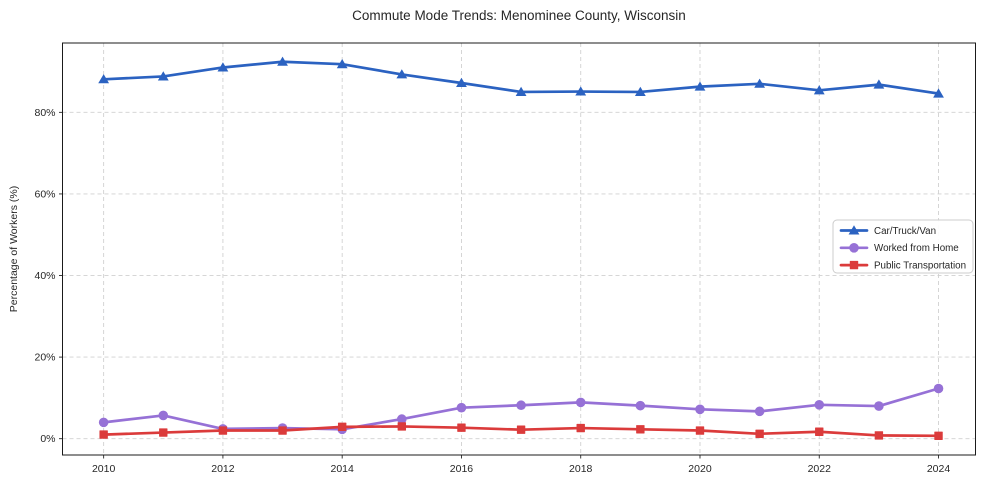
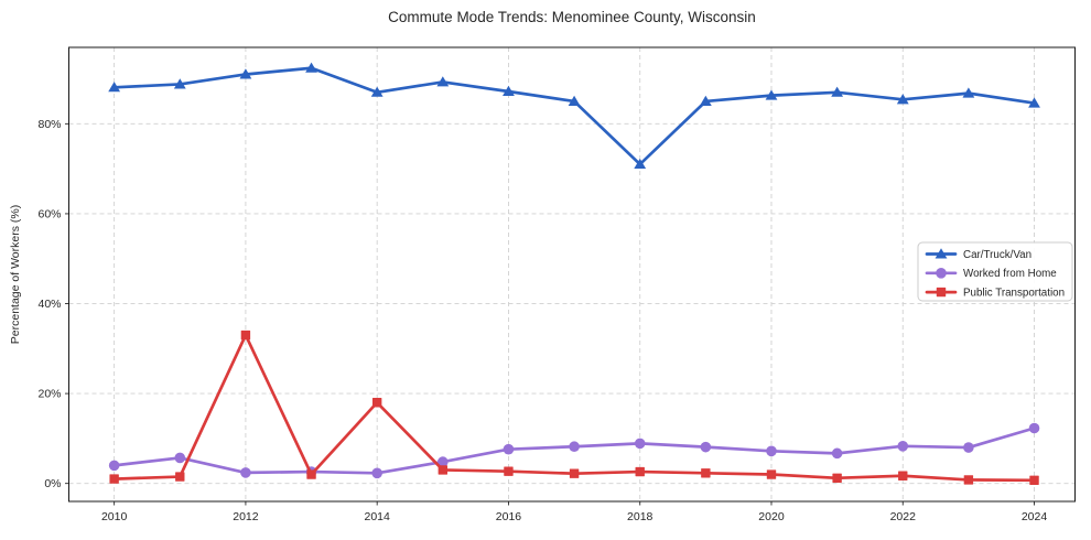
Public Transportation/2012: 2% -> 33%
Car/Truck/Van/2014: 92% -> 87%
Public Transportation/2014: 3% -> 18%
Car/Truck/Van/2018: 85% -> 71%
